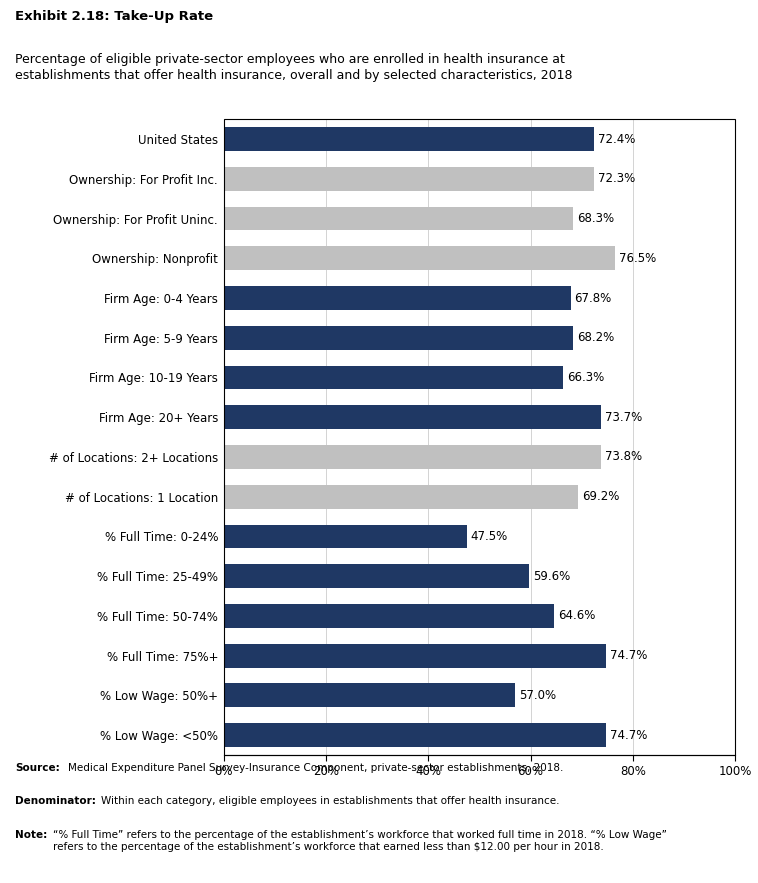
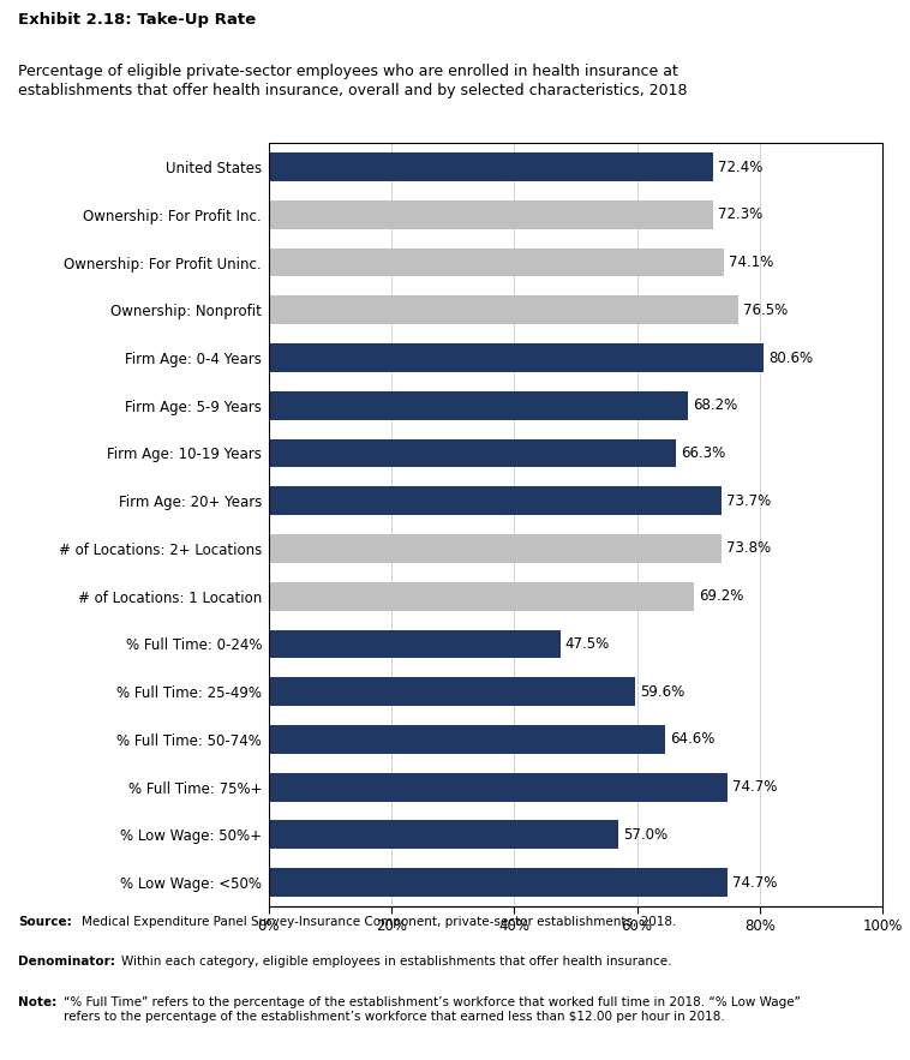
Ownership: For Profit Uninc.: 68.3% -> 74.1%
Firm Age: 0-4 Years: 67.8% -> 80.6%
